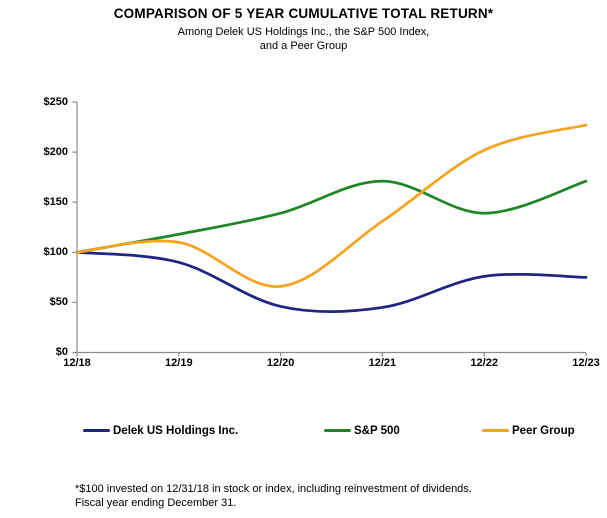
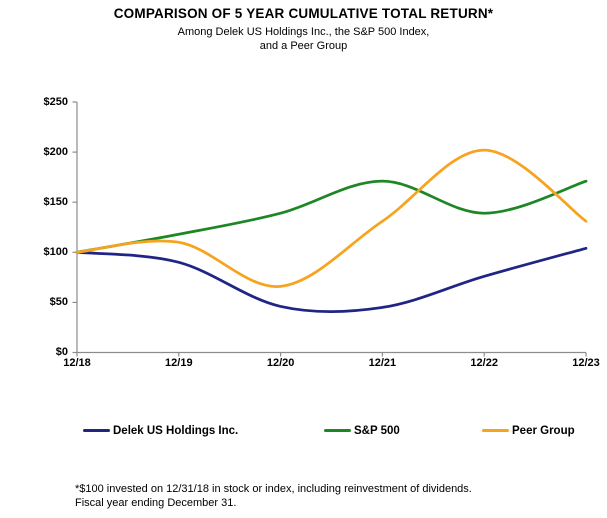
Delek US Holdings Inc./12/23: $75 -> $104
Peer Group/12/23: $227 -> $131
